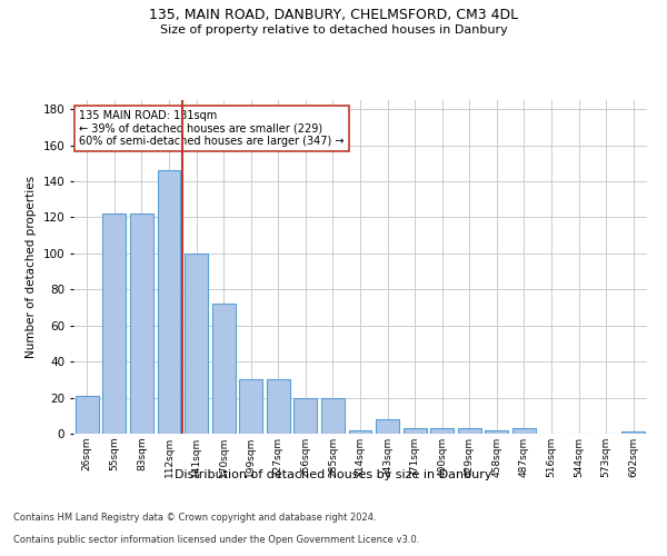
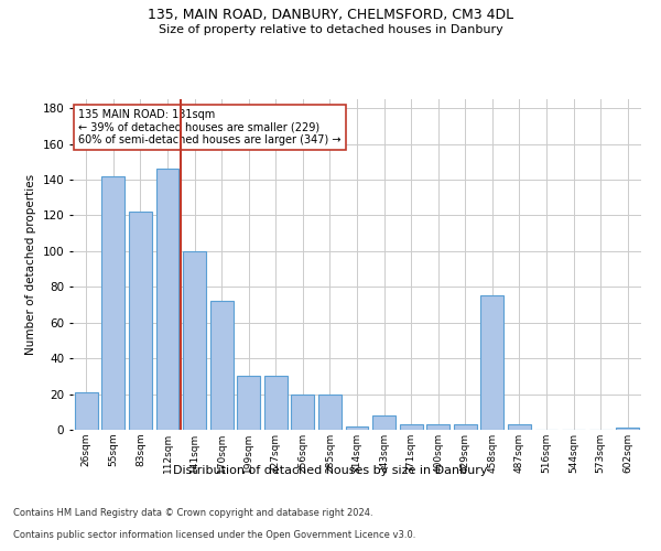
55sqm: 122 -> 142
458sqm: 2 -> 75
